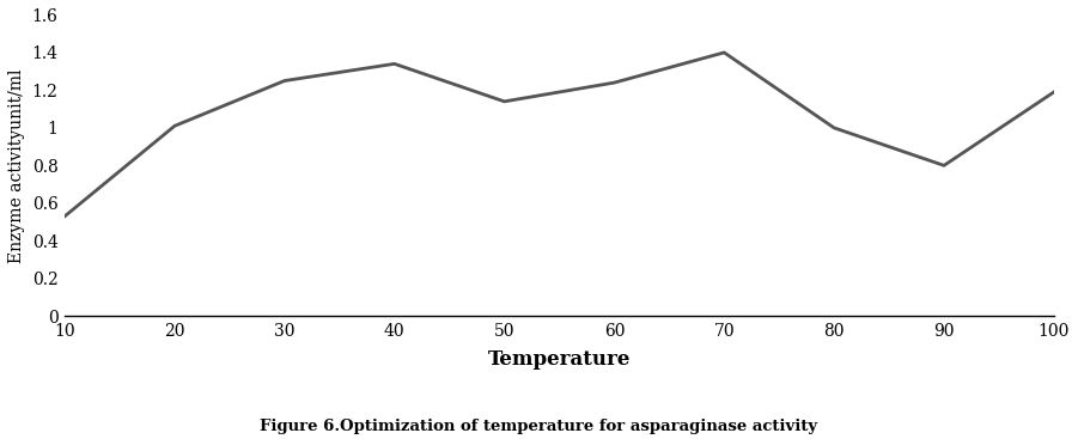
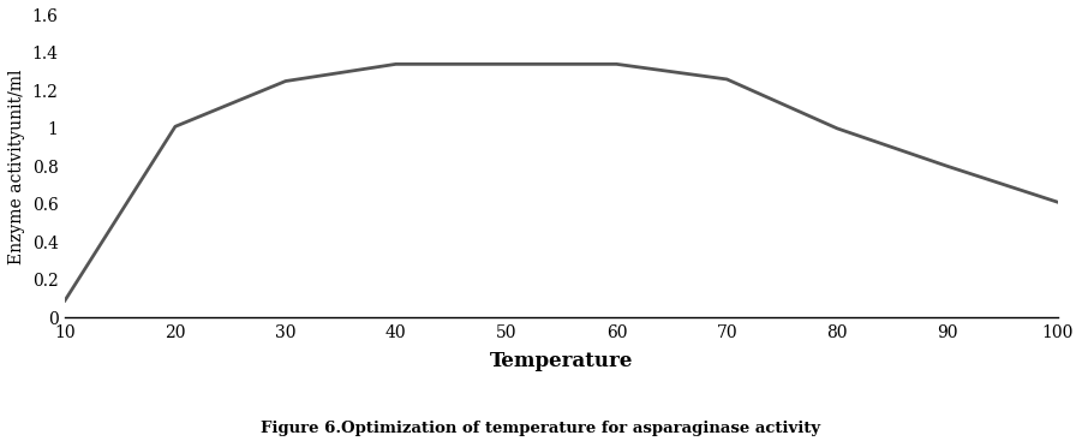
10: 0.53 -> 0.09
50: 1.14 -> 1.34
60: 1.24 -> 1.34
70: 1.40 -> 1.26
100: 1.19 -> 0.61
